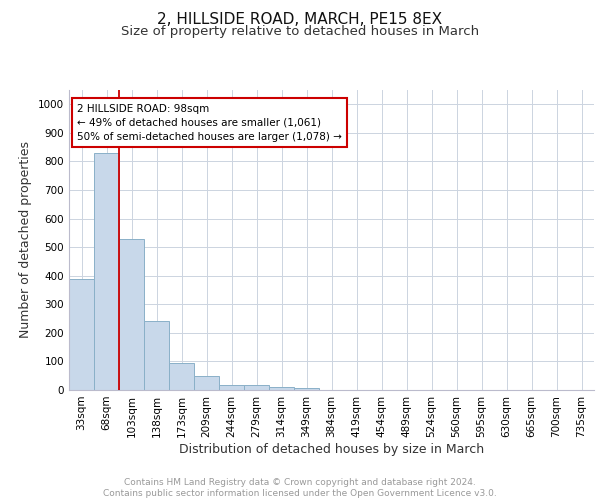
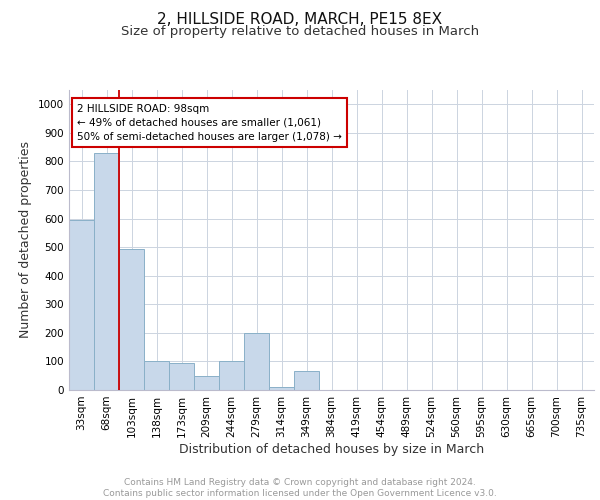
33sqm: 390 -> 595
103sqm: 530 -> 495
138sqm: 240 -> 100
244sqm: 18 -> 100
279sqm: 18 -> 200
349sqm: 8 -> 65
